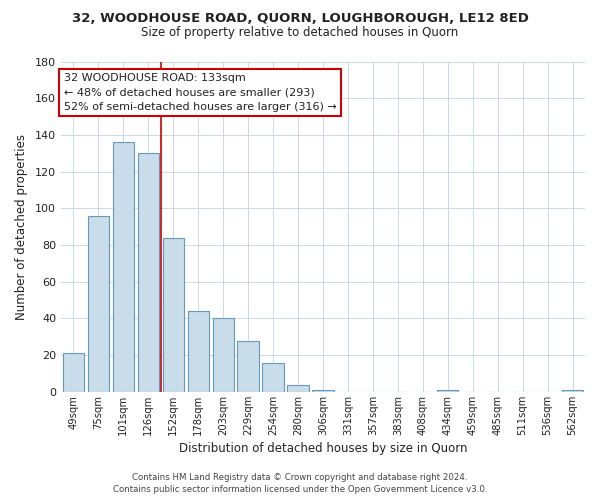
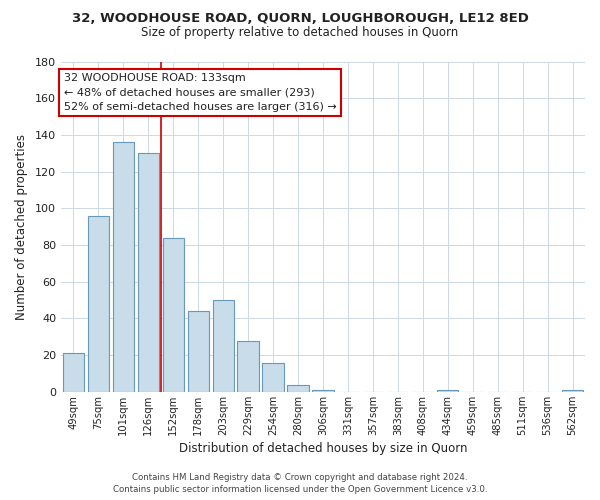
203sqm: 40 -> 50
